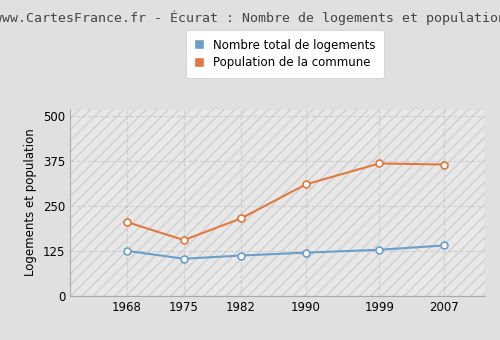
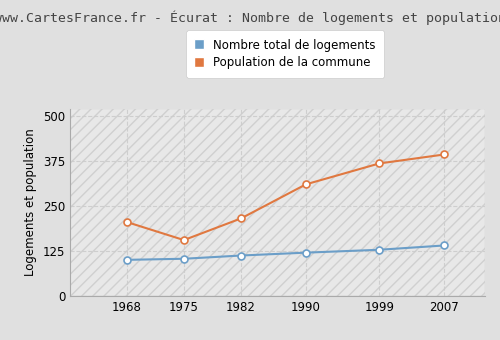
Nombre total de logements/1968: 125 -> 100
Population de la commune/2007: 365 -> 393
